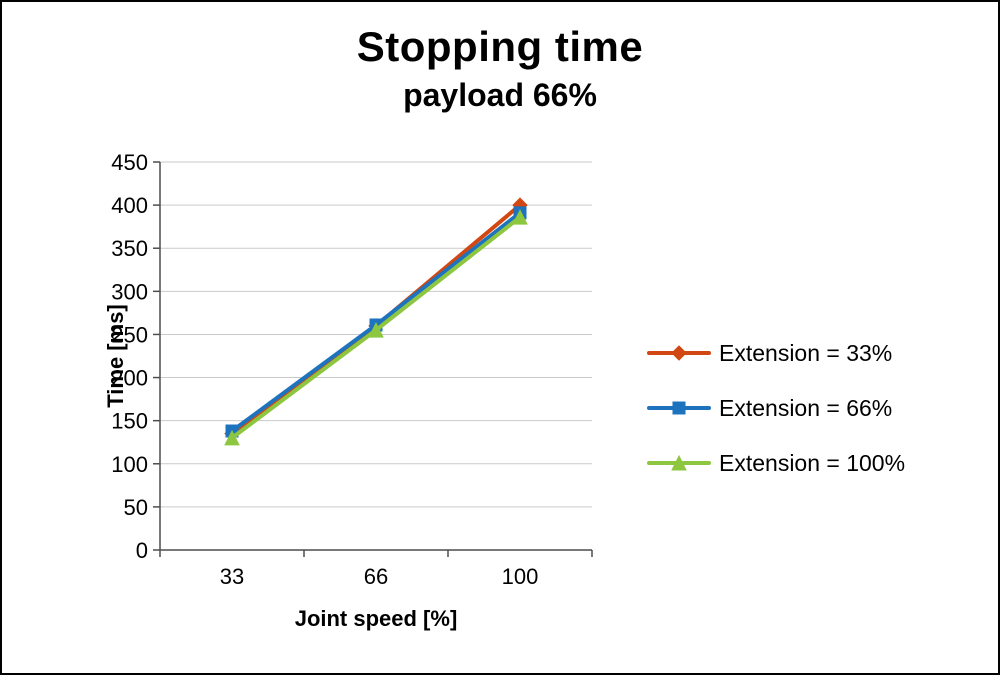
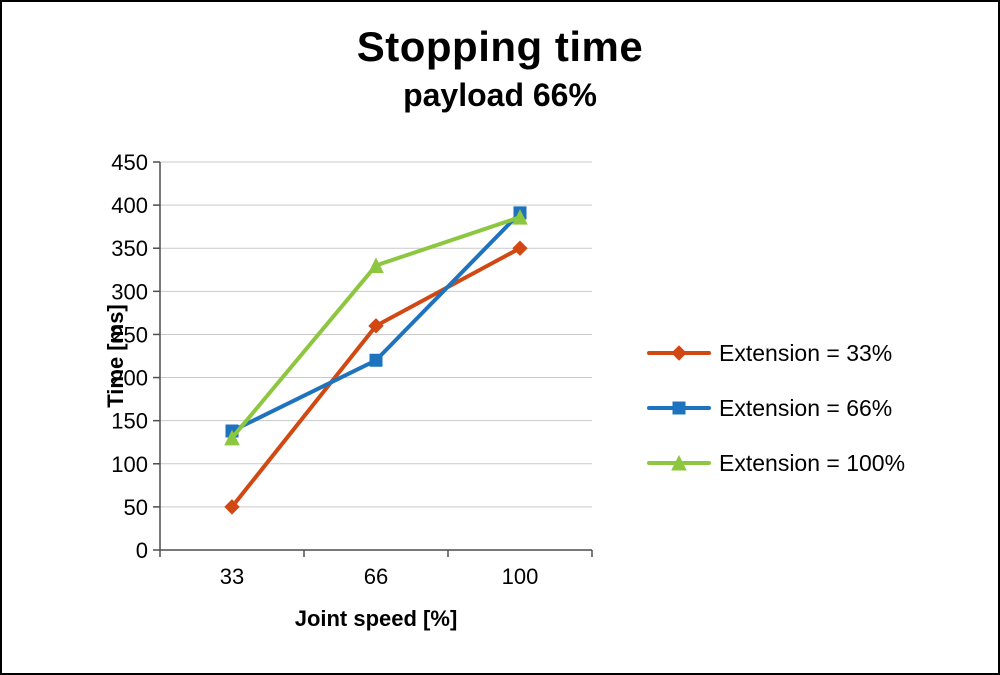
Extension = 33%/33: 140 -> 50
Extension = 66%/66: 260 -> 220
Extension = 100%/66: 260 -> 330
Extension = 33%/100: 400 -> 350
